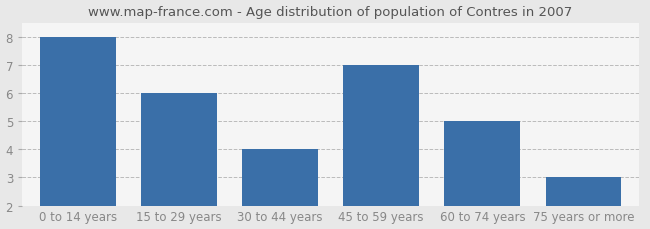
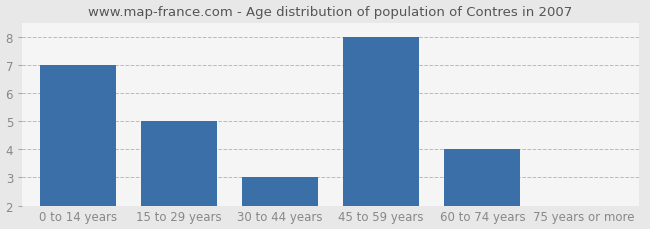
0 to 14 years: 8 -> 7
15 to 29 years: 6 -> 5
30 to 44 years: 4 -> 3
45 to 59 years: 7 -> 8
60 to 74 years: 5 -> 4
75 years or more: 3 -> 2
